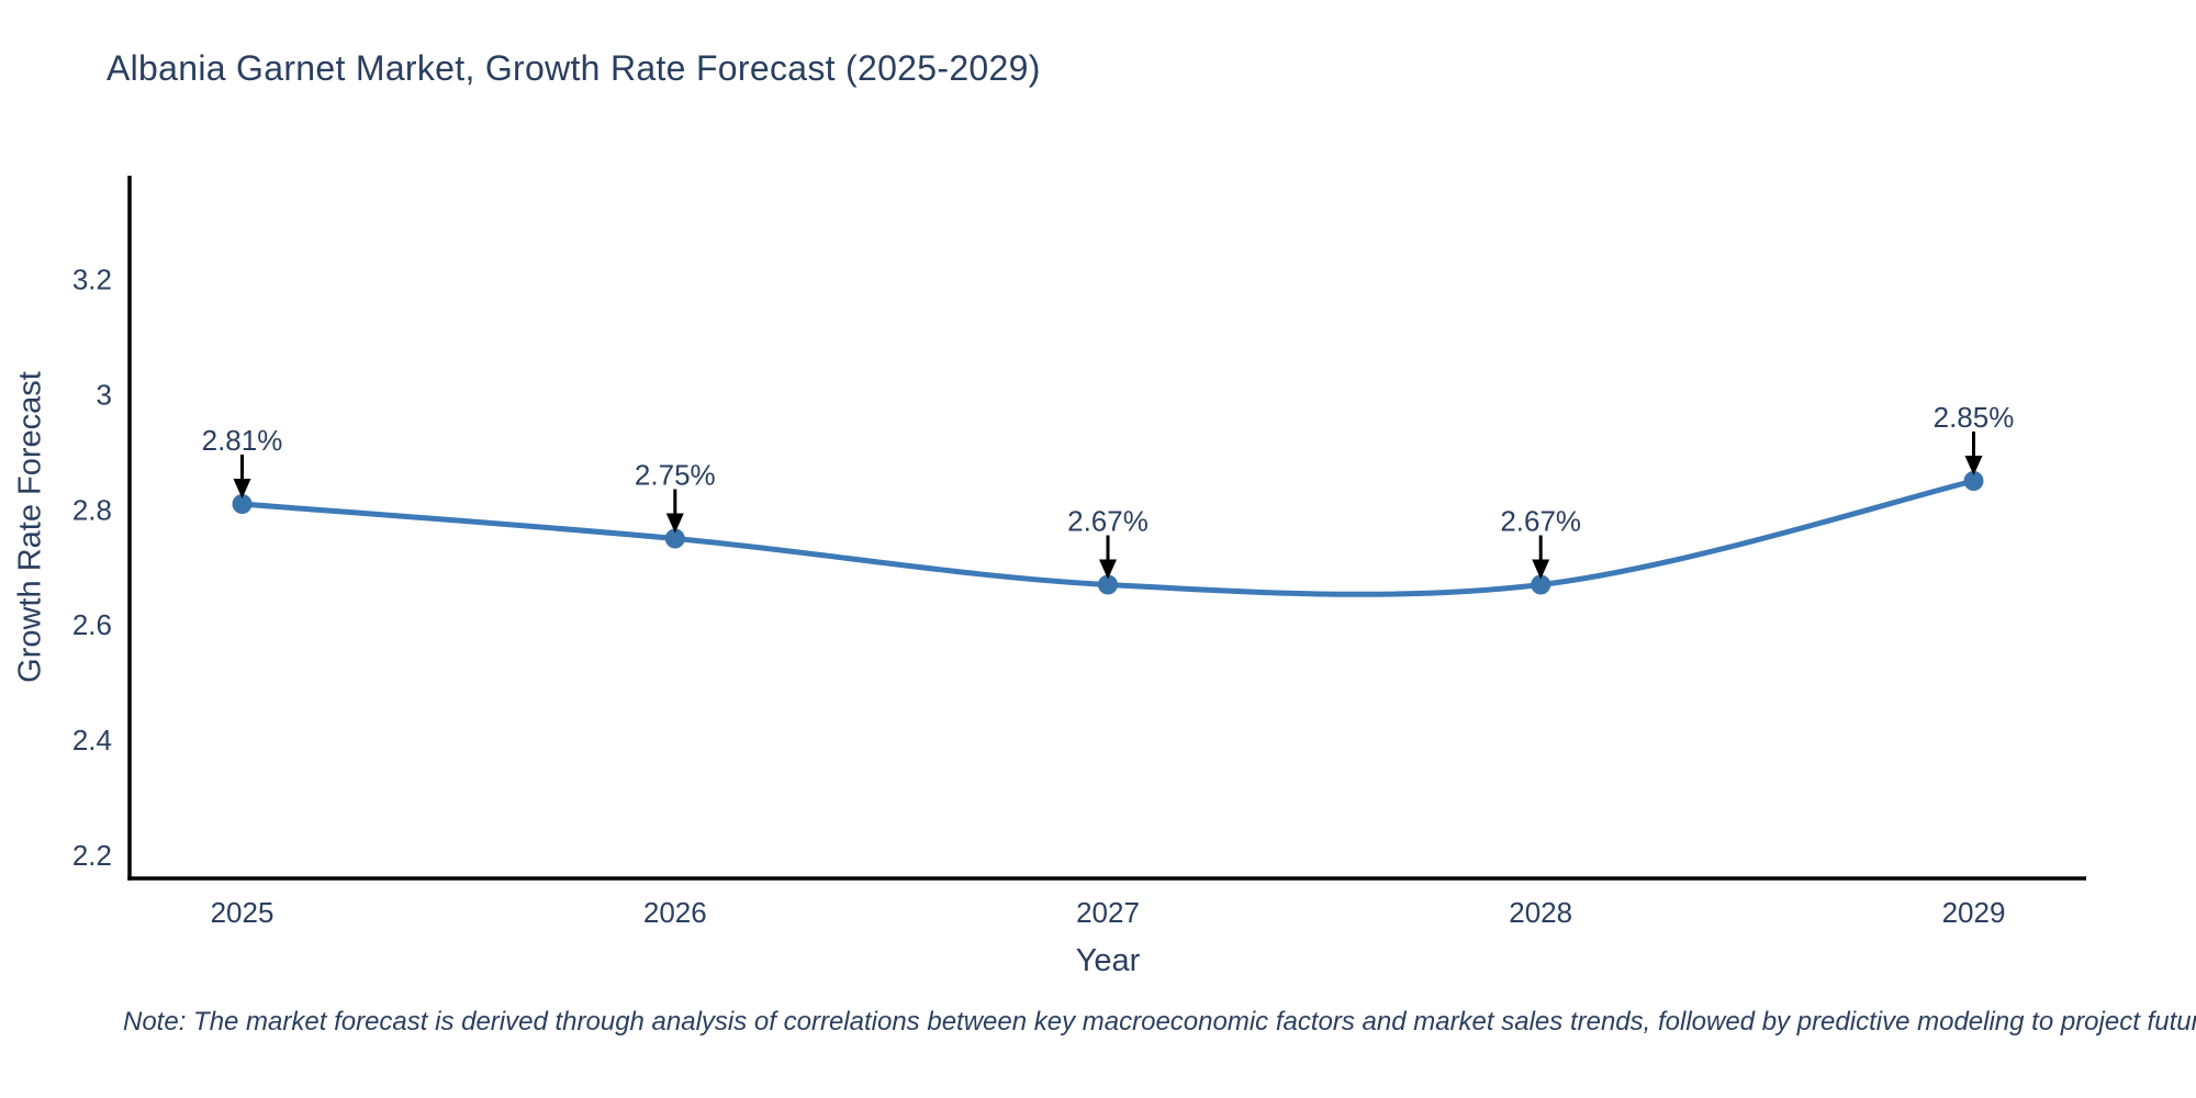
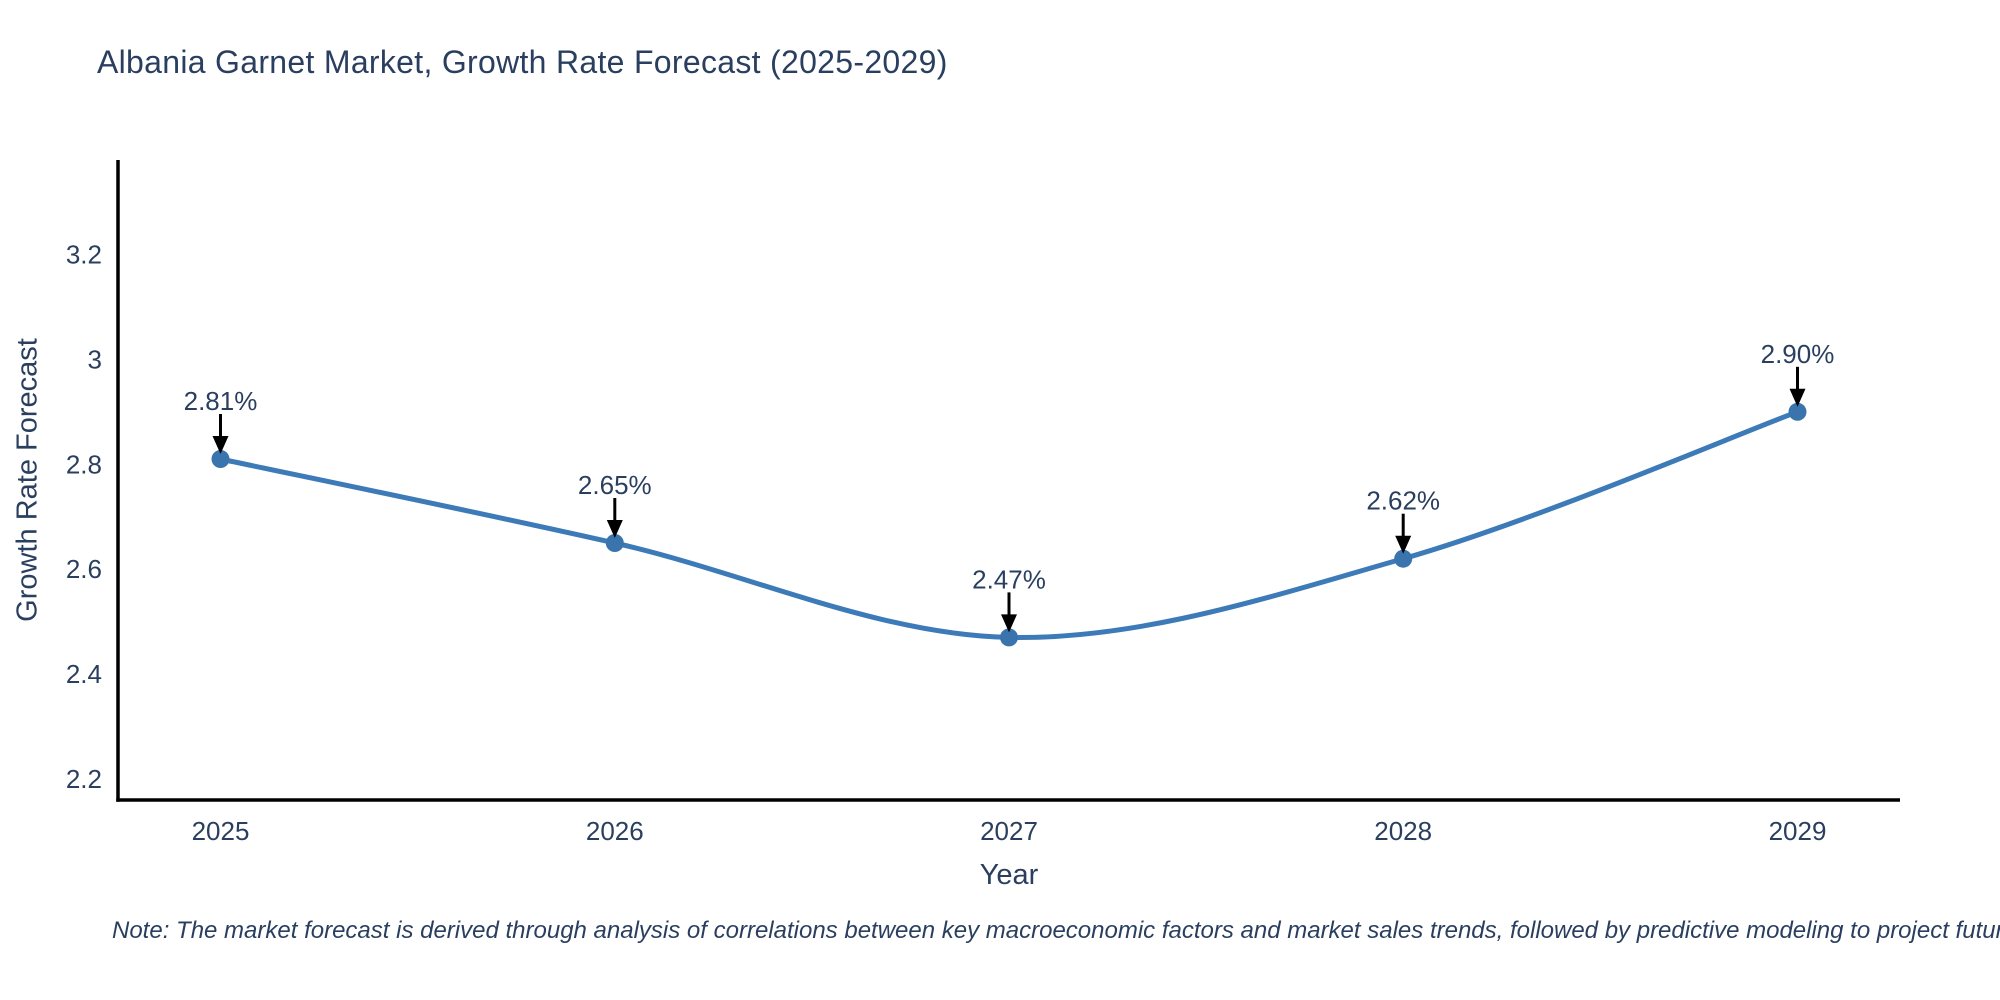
2026: 2.75% -> 2.65%
2027: 2.67% -> 2.47%
2028: 2.67% -> 2.62%
2029: 2.85% -> 2.90%
